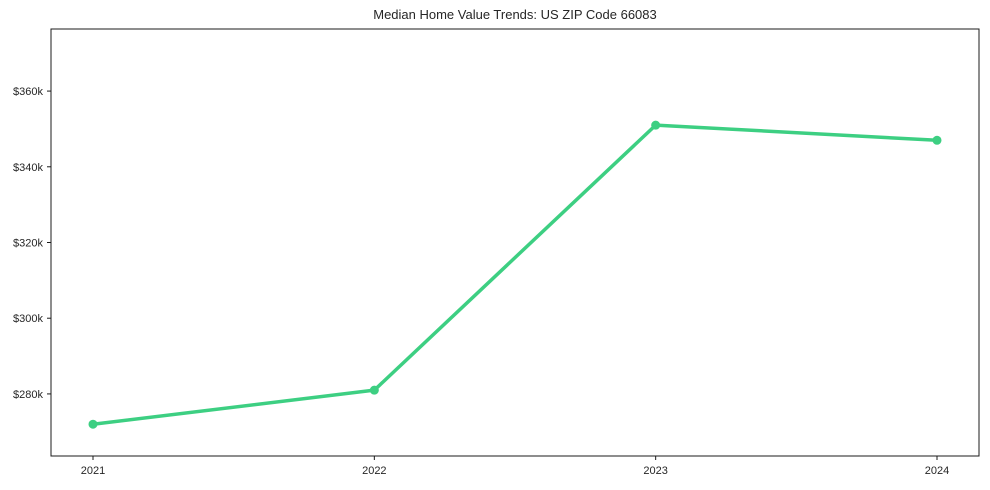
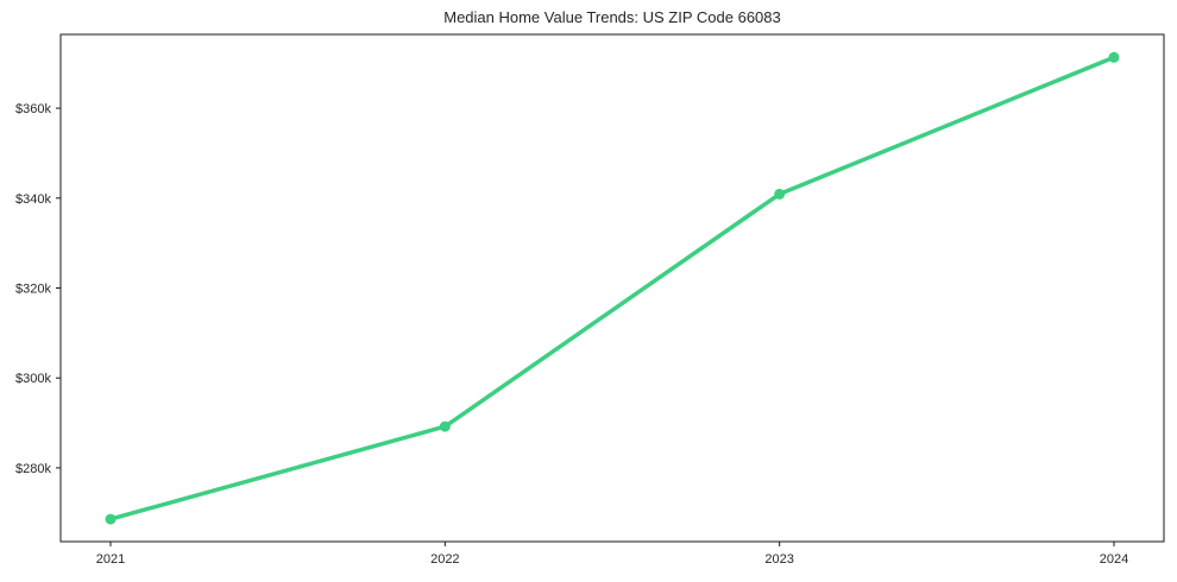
2021: $272k -> $269k
2022: $281k -> $289k
2023: $351k -> $341k
2024: $347k -> $371k
